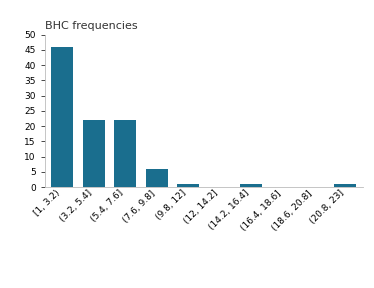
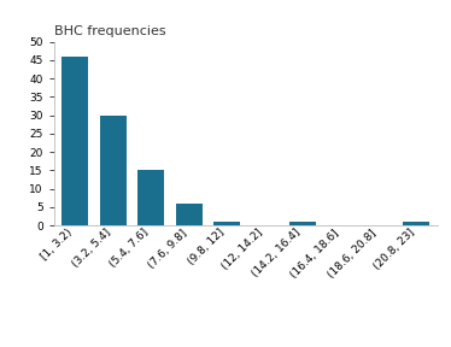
(3.2, 5.4]: 22 -> 30
(5.4, 7.6]: 22 -> 15
